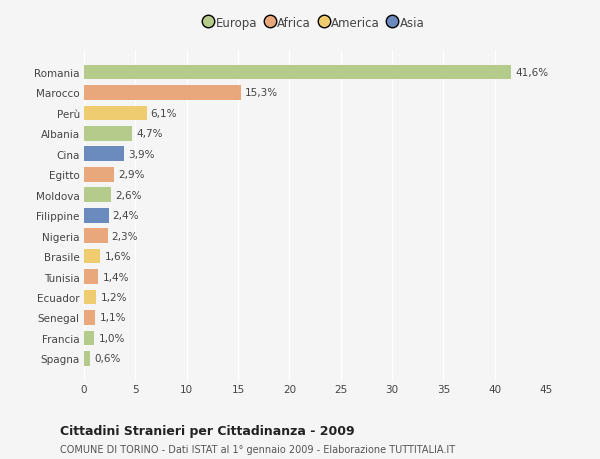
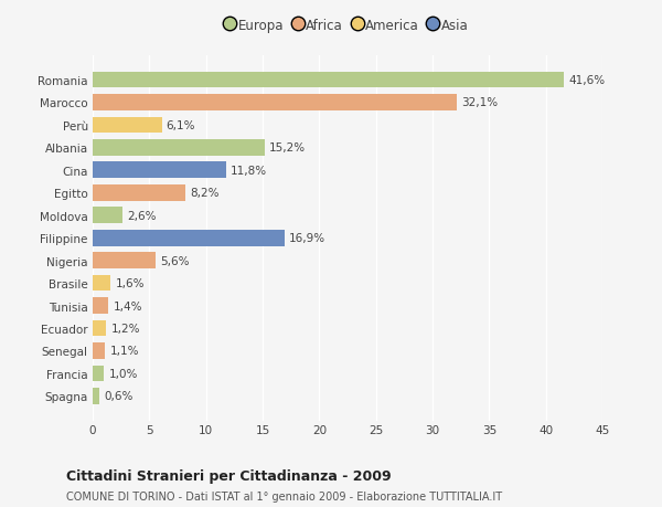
Marocco: 15,3% -> 32,1%
Albania: 4,7% -> 15,2%
Cina: 3,9% -> 11,8%
Egitto: 2,9% -> 8,2%
Filippine: 2,4% -> 16,9%
Nigeria: 2,3% -> 5,6%
